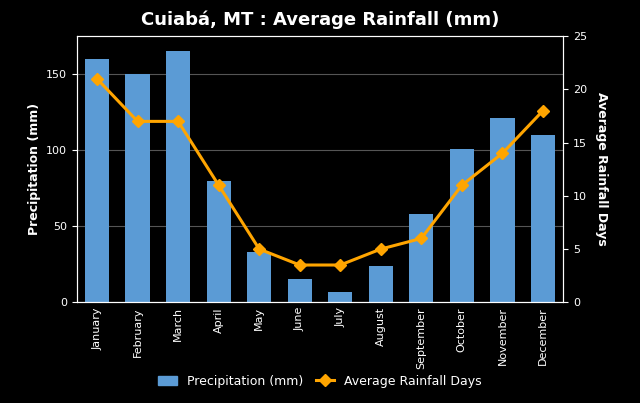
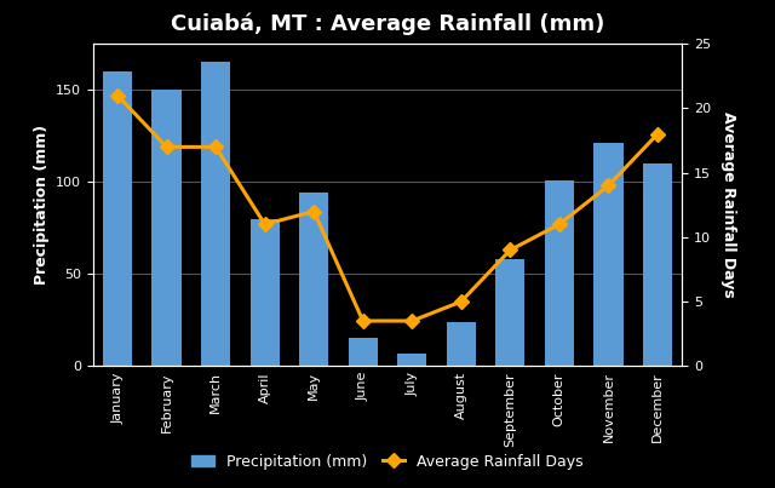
Precipitation (mm)/May: 33 -> 94
Average Rainfall Days/May: 5.0 -> 12.0
Average Rainfall Days/September: 6.0 -> 9.0
